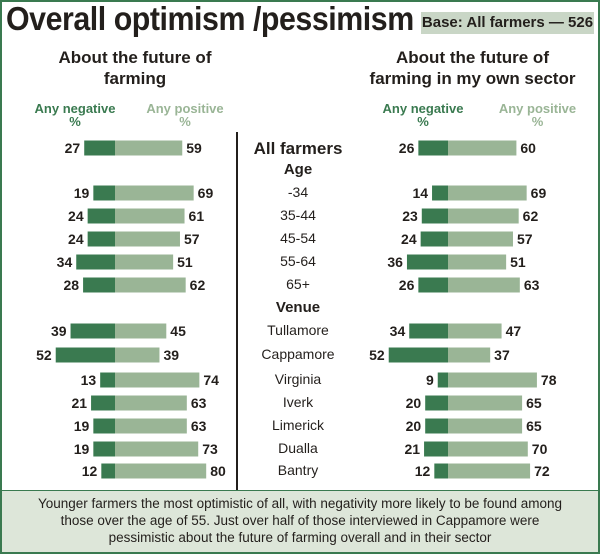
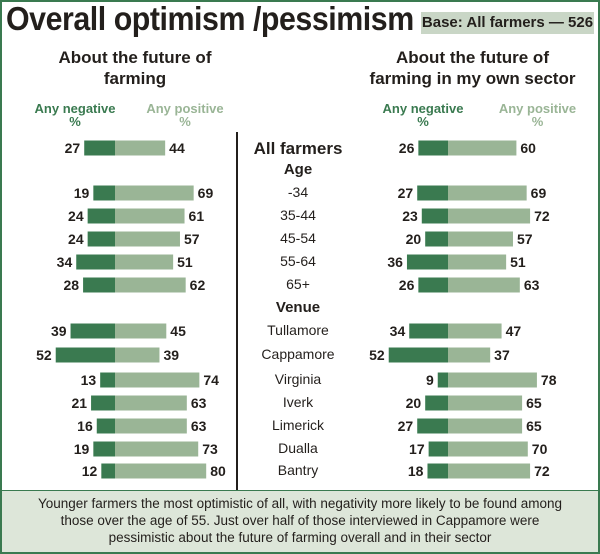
About the future of farming/Any positive %/All farmers: 59 -> 44
About the future of farming/Any negative %/Limerick: 19 -> 16
About the future of farming in my own sector/Any negative %/-34: 14 -> 27
About the future of farming in my own sector/Any positive %/35-44: 62 -> 72
About the future of farming in my own sector/Any negative %/45-54: 24 -> 20
About the future of farming in my own sector/Any negative %/Limerick: 20 -> 27
About the future of farming in my own sector/Any negative %/Dualla: 21 -> 17
About the future of farming in my own sector/Any negative %/Bantry: 12 -> 18
